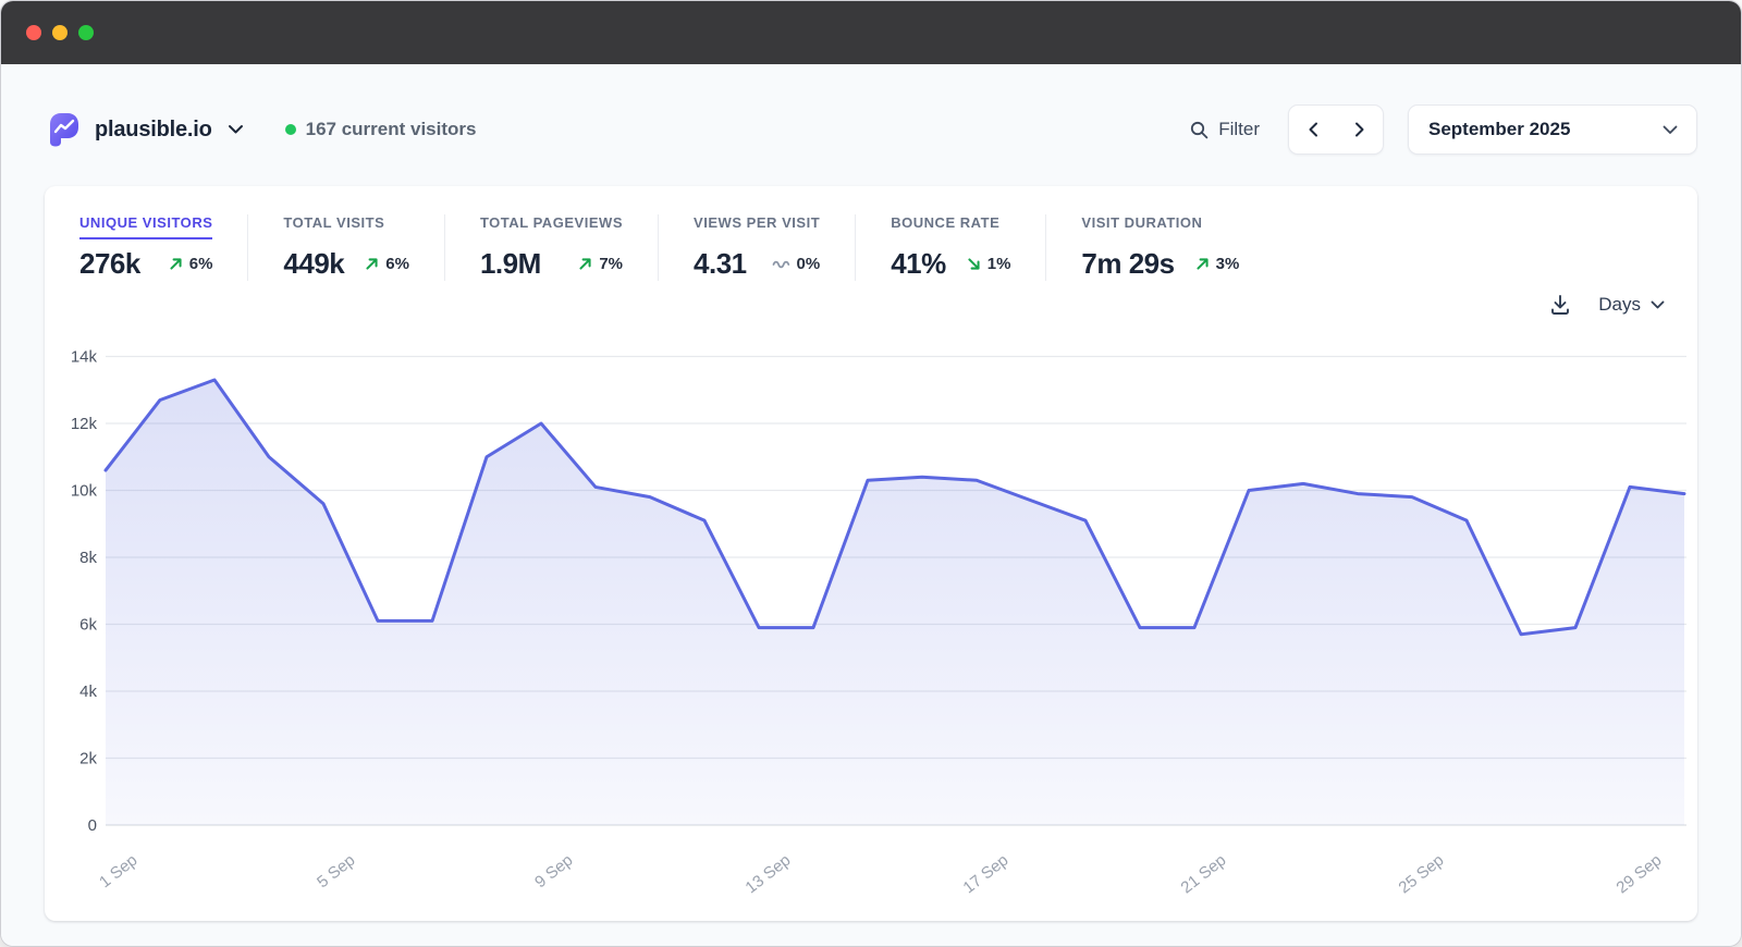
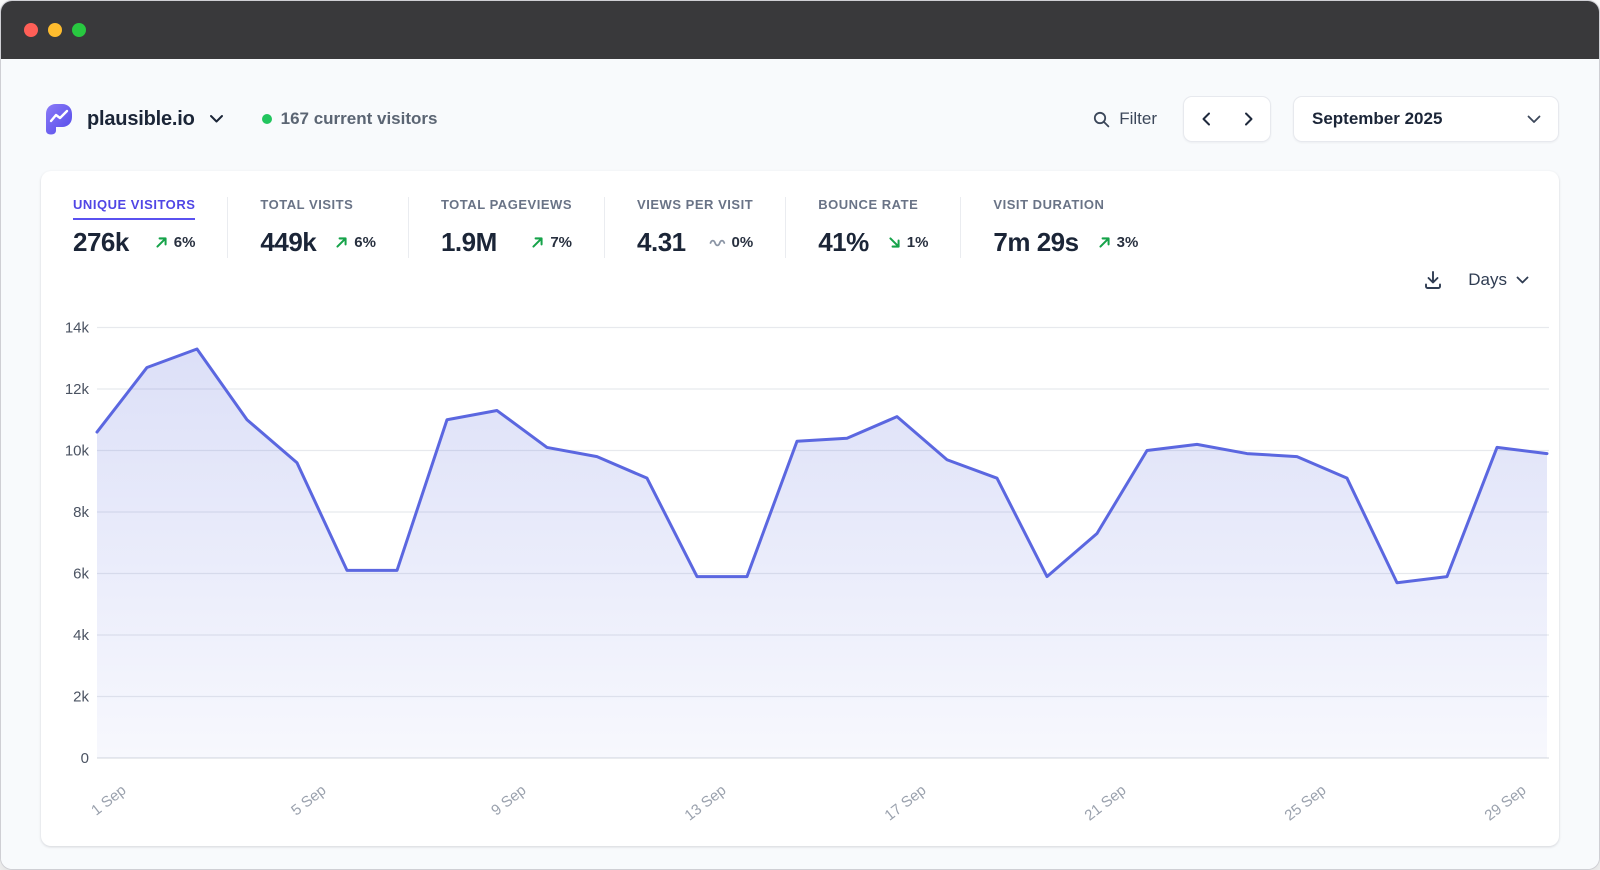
9 Sep: 12.0k -> 11.3k
17 Sep: 10.3k -> 11.1k
21 Sep: 5.9k -> 7.3k
